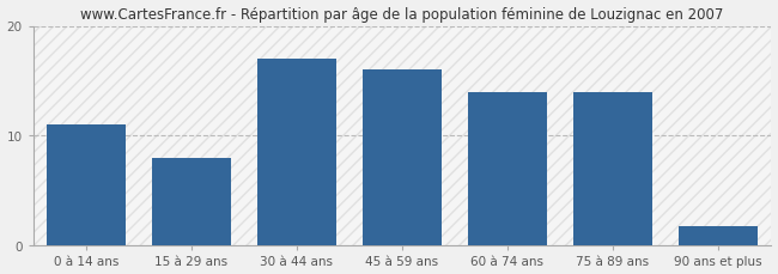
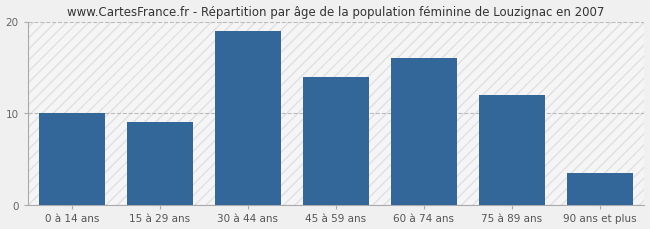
0 à 14 ans: 11.0 -> 10.0
15 à 29 ans: 8.0 -> 9.0
30 à 44 ans: 17.0 -> 19.0
45 à 59 ans: 16.0 -> 14.0
60 à 74 ans: 14.0 -> 16.0
75 à 89 ans: 14.0 -> 12.0
90 ans et plus: 1.8 -> 3.5
